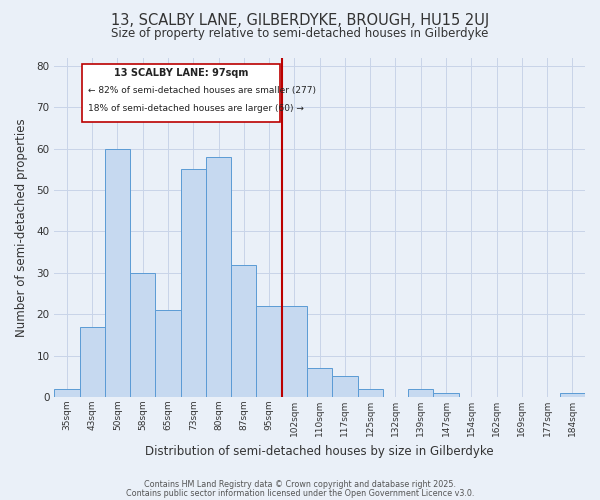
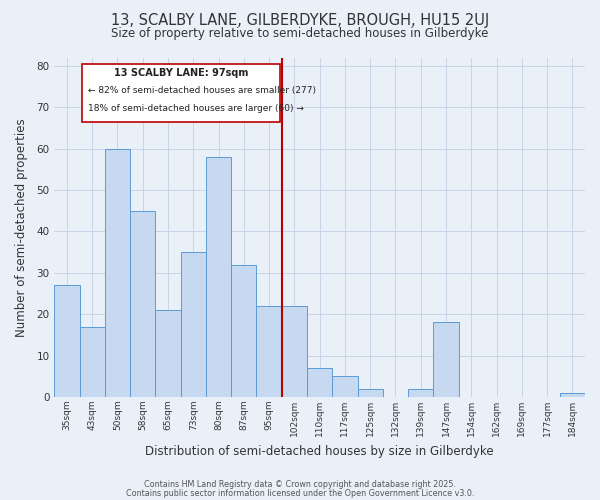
35sqm: 2 -> 27
58sqm: 30 -> 45
73sqm: 55 -> 35
147sqm: 1 -> 18
